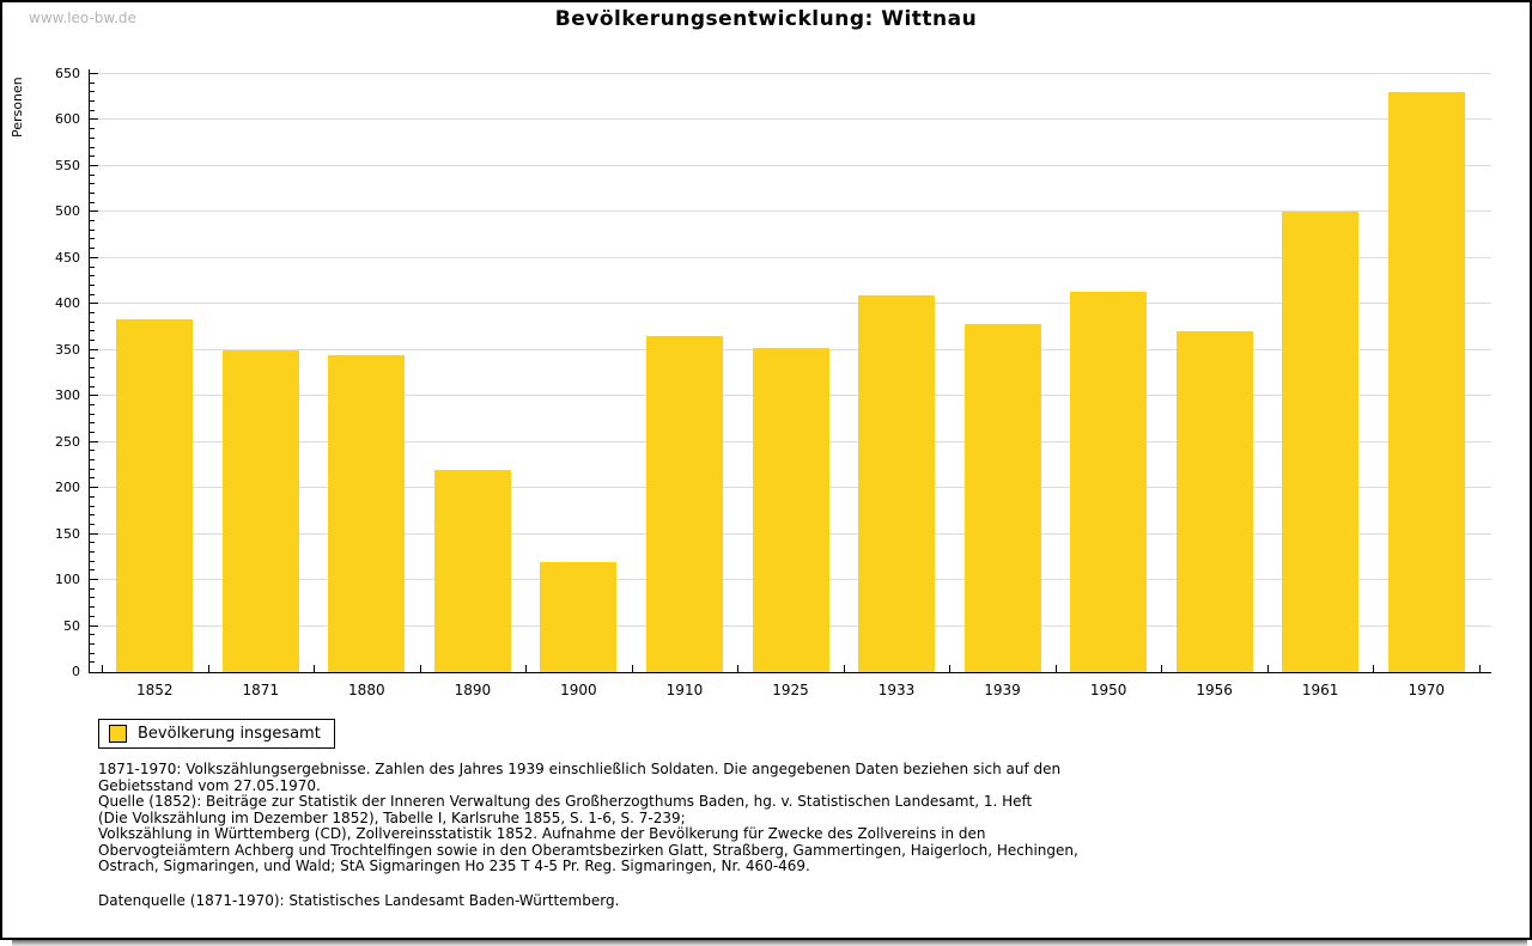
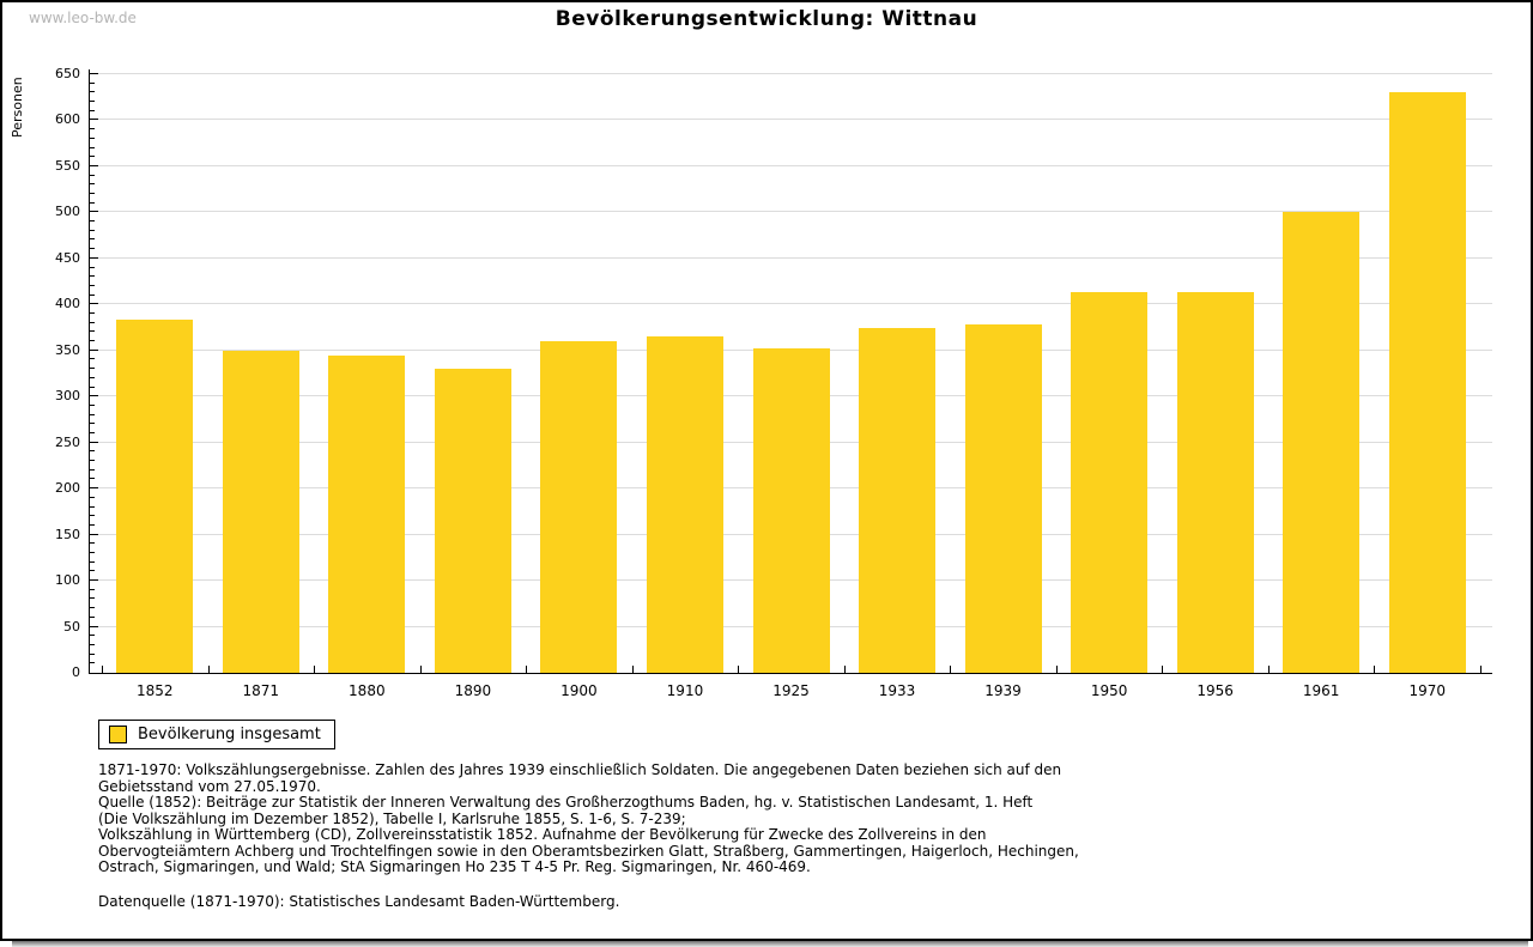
1890: 220 -> 330
1900: 120 -> 360
1933: 410 -> 370
1956: 370 -> 410
